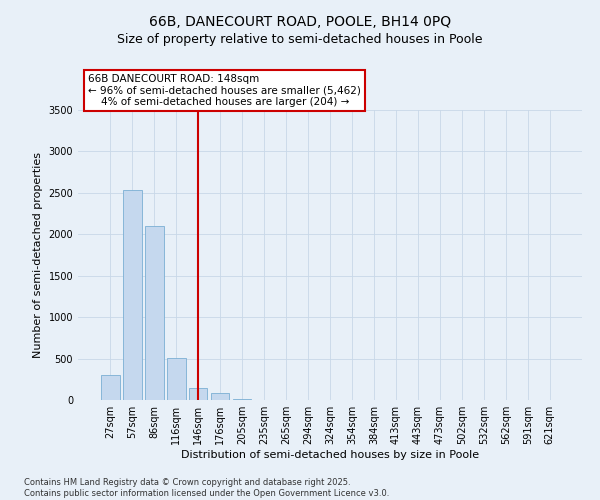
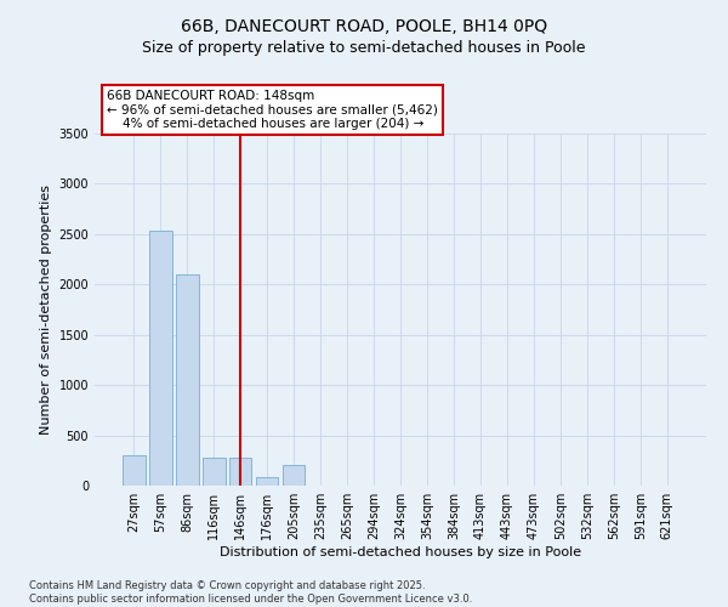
116sqm: 510 -> 280
146sqm: 150 -> 280
205sqm: 10 -> 200
